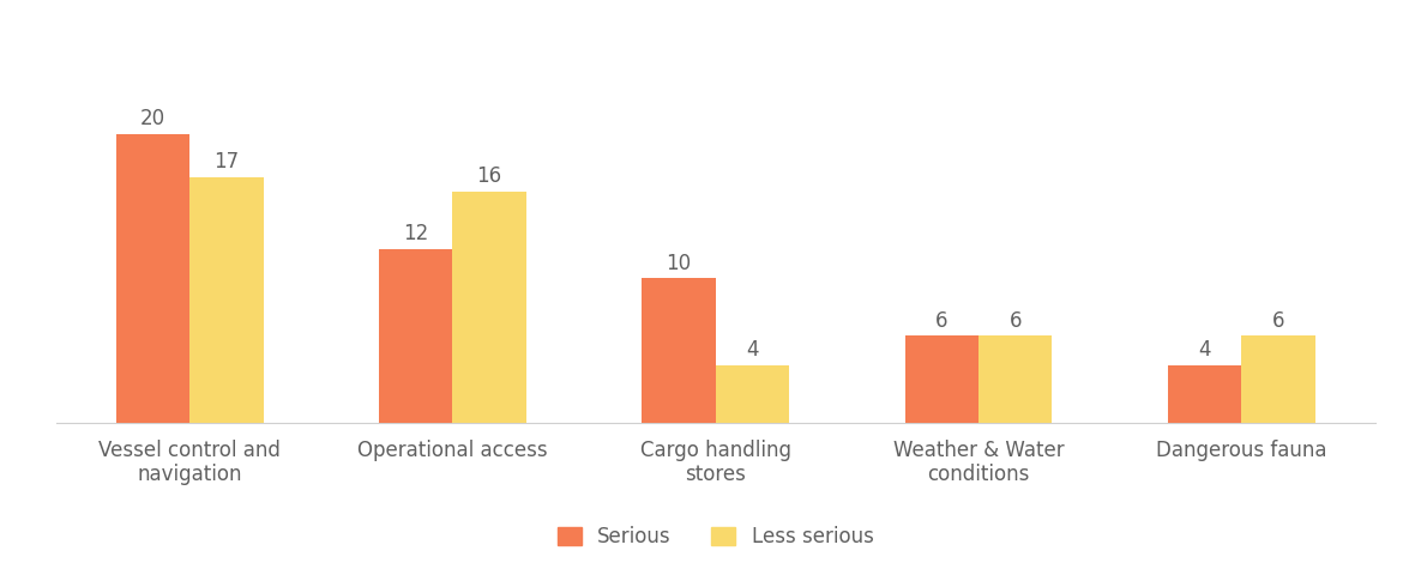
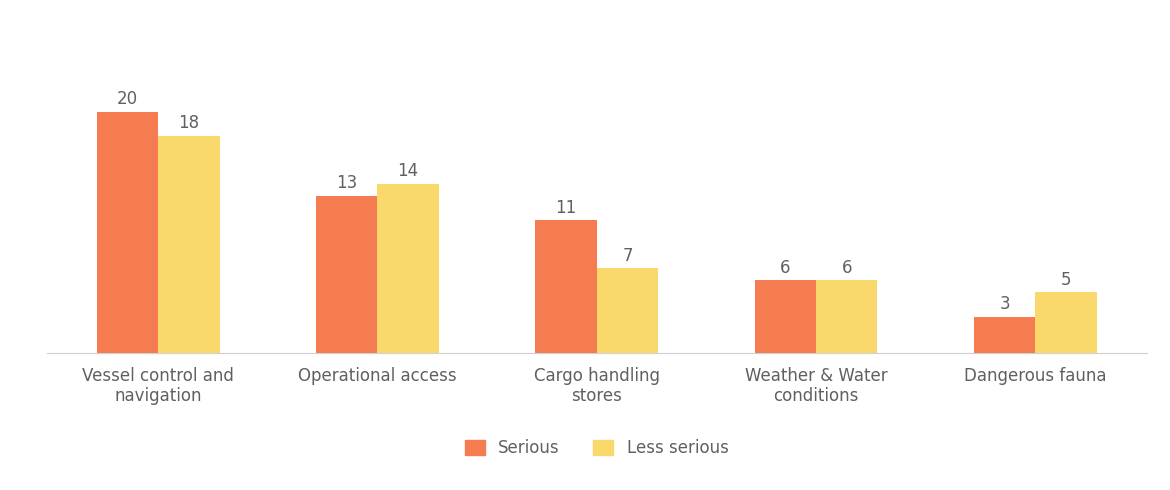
Less serious/Vessel control and navigation: 17 -> 18
Serious/Operational access: 12 -> 13
Less serious/Operational access: 16 -> 14
Serious/Cargo handling stores: 10 -> 11
Less serious/Cargo handling stores: 4 -> 7
Serious/Dangerous fauna: 4 -> 3
Less serious/Dangerous fauna: 6 -> 5
